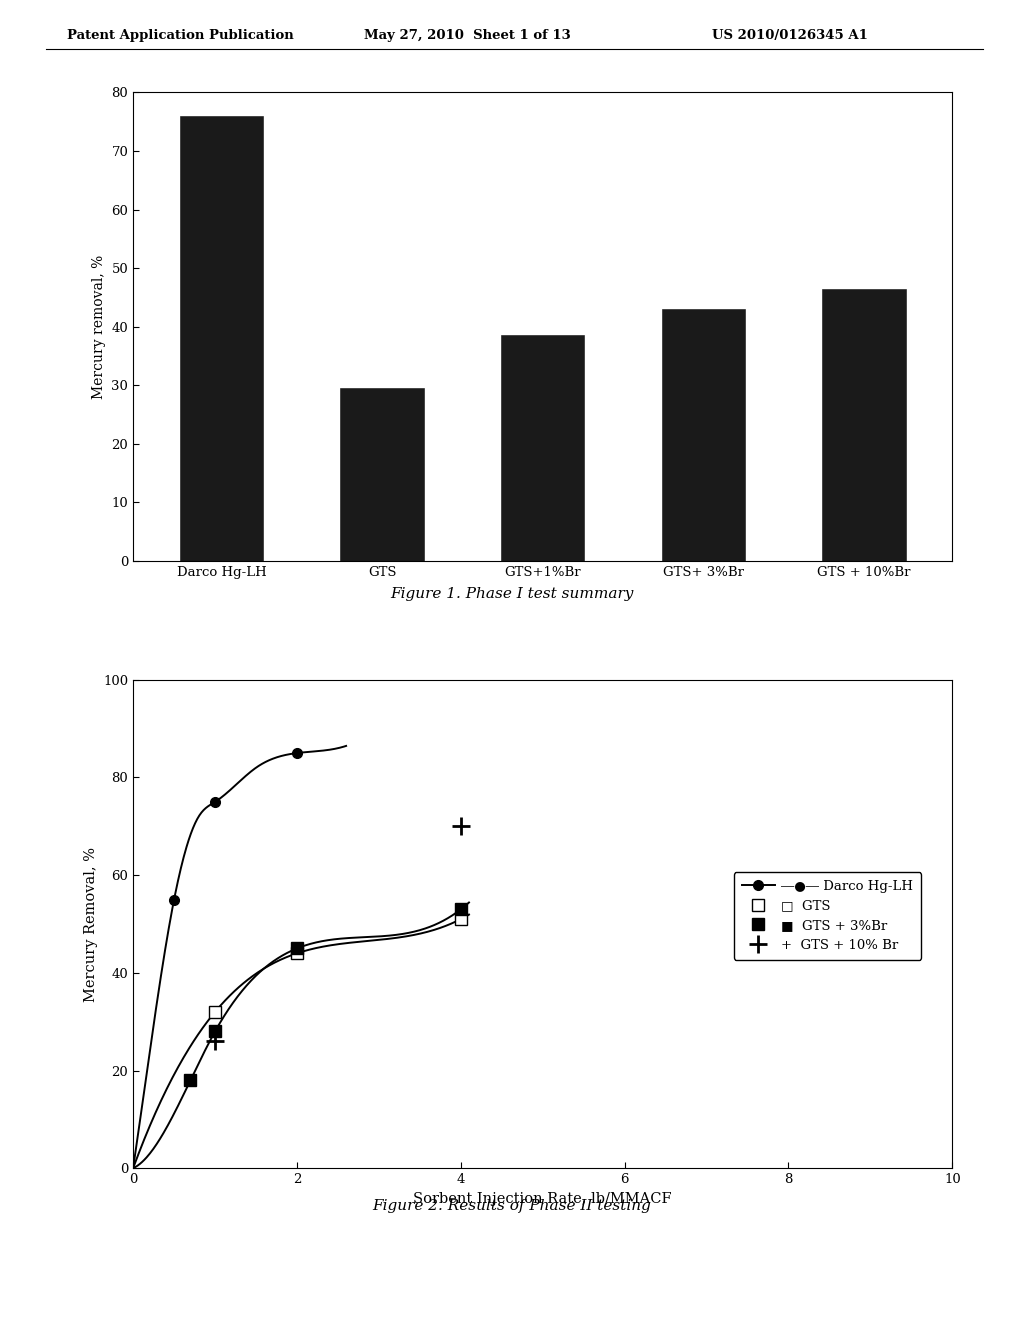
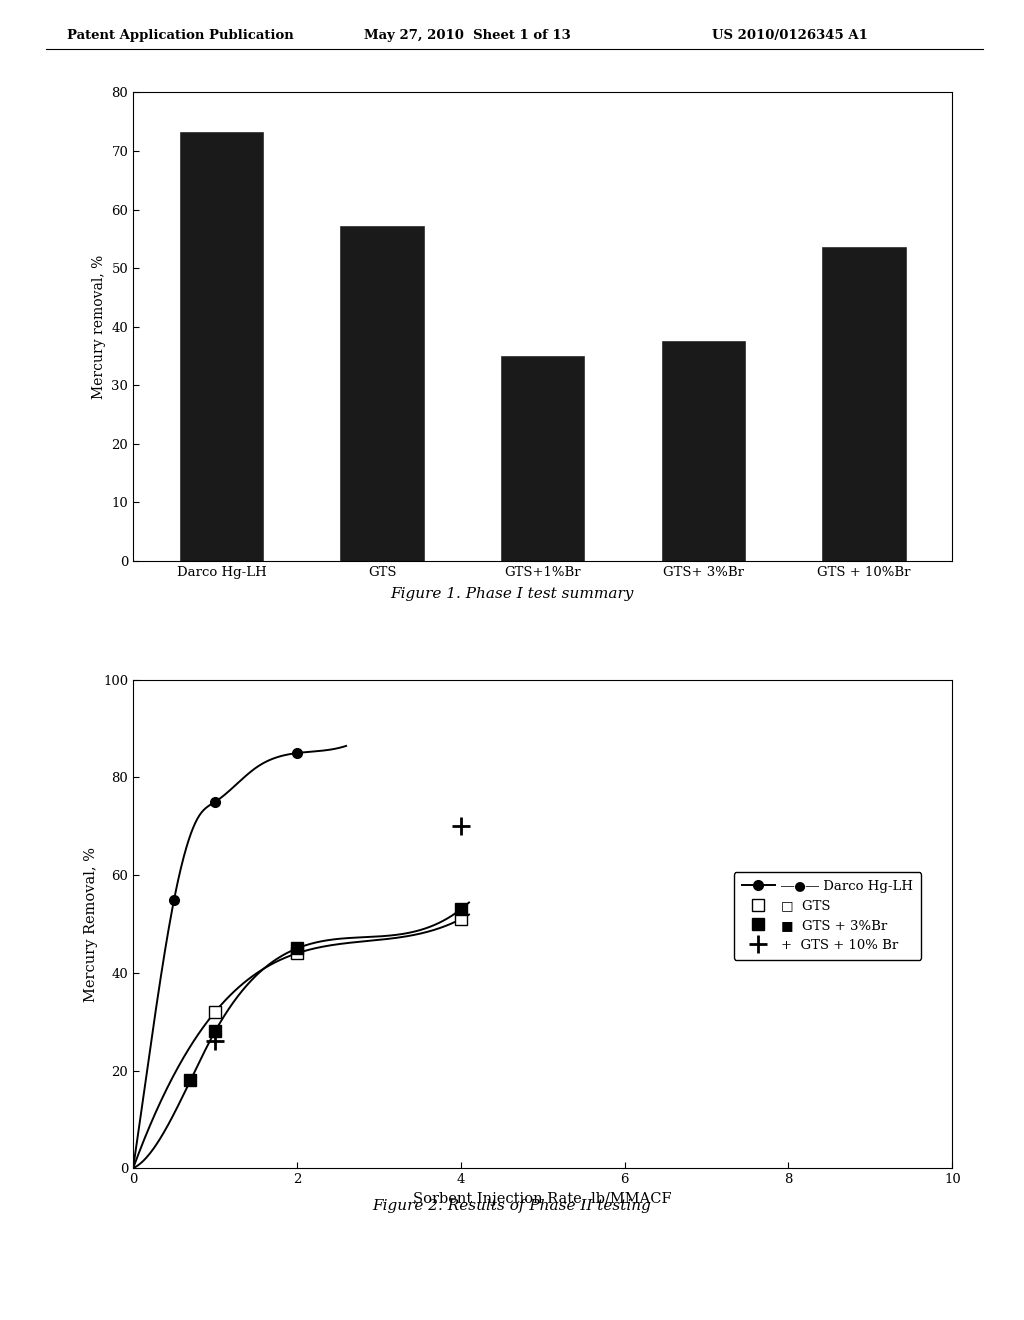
Darco Hg-LH: 76.0 -> 73.2
GTS: 29.5 -> 57.2
GTS+1%Br: 38.5 -> 35.0
GTS+ 3%Br: 43.0 -> 37.6
GTS + 10%Br: 46.5 -> 53.6
